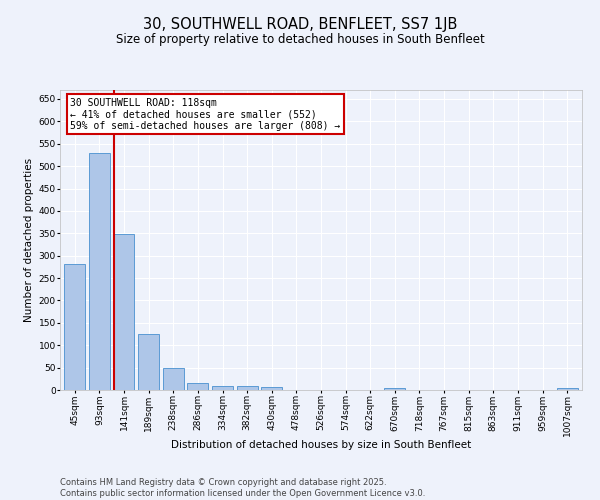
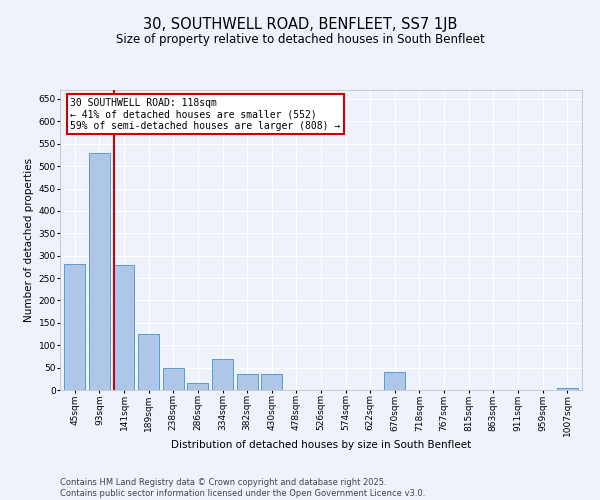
141sqm: 348 -> 280
334sqm: 10 -> 70
382sqm: 10 -> 35
430sqm: 7 -> 35
670sqm: 5 -> 40
